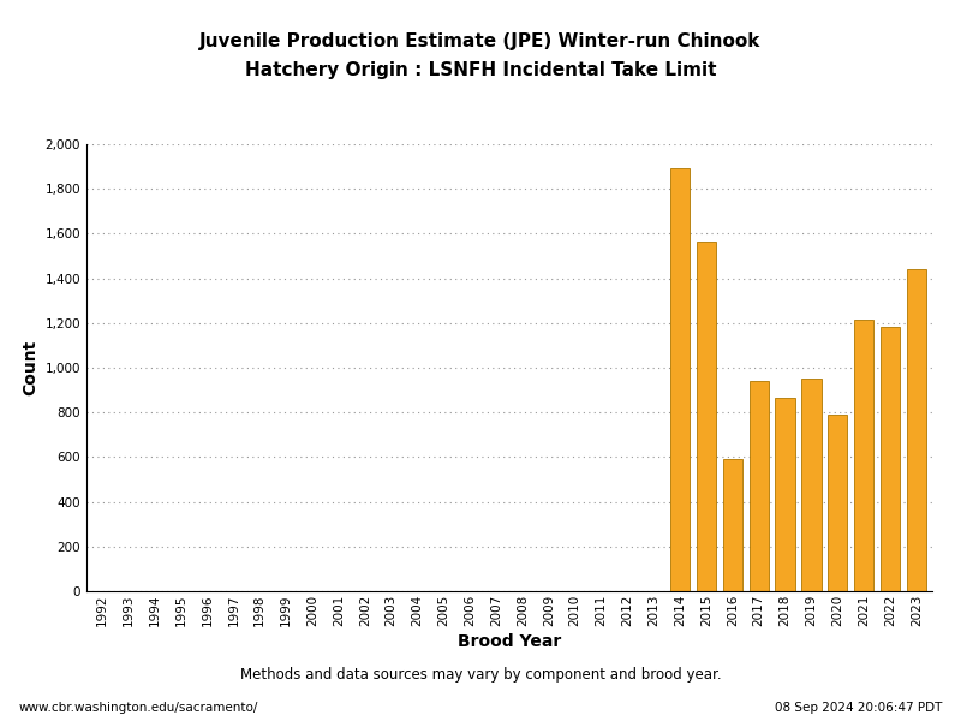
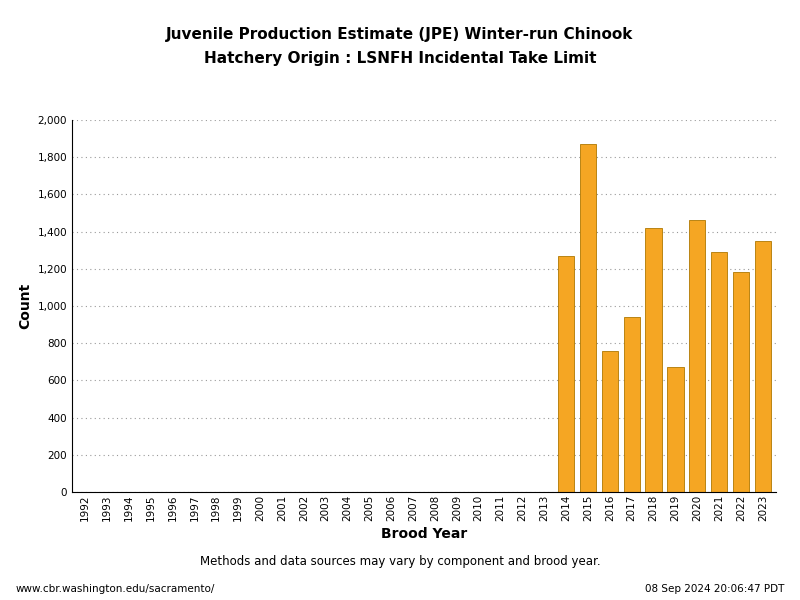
2014: 1,890 -> 1,270
2015: 1,560 -> 1,870
2016: 590 -> 760
2018: 870 -> 1,420
2019: 950 -> 670
2020: 790 -> 1,460
2021: 1,210 -> 1,290
2023: 1,440 -> 1,350
